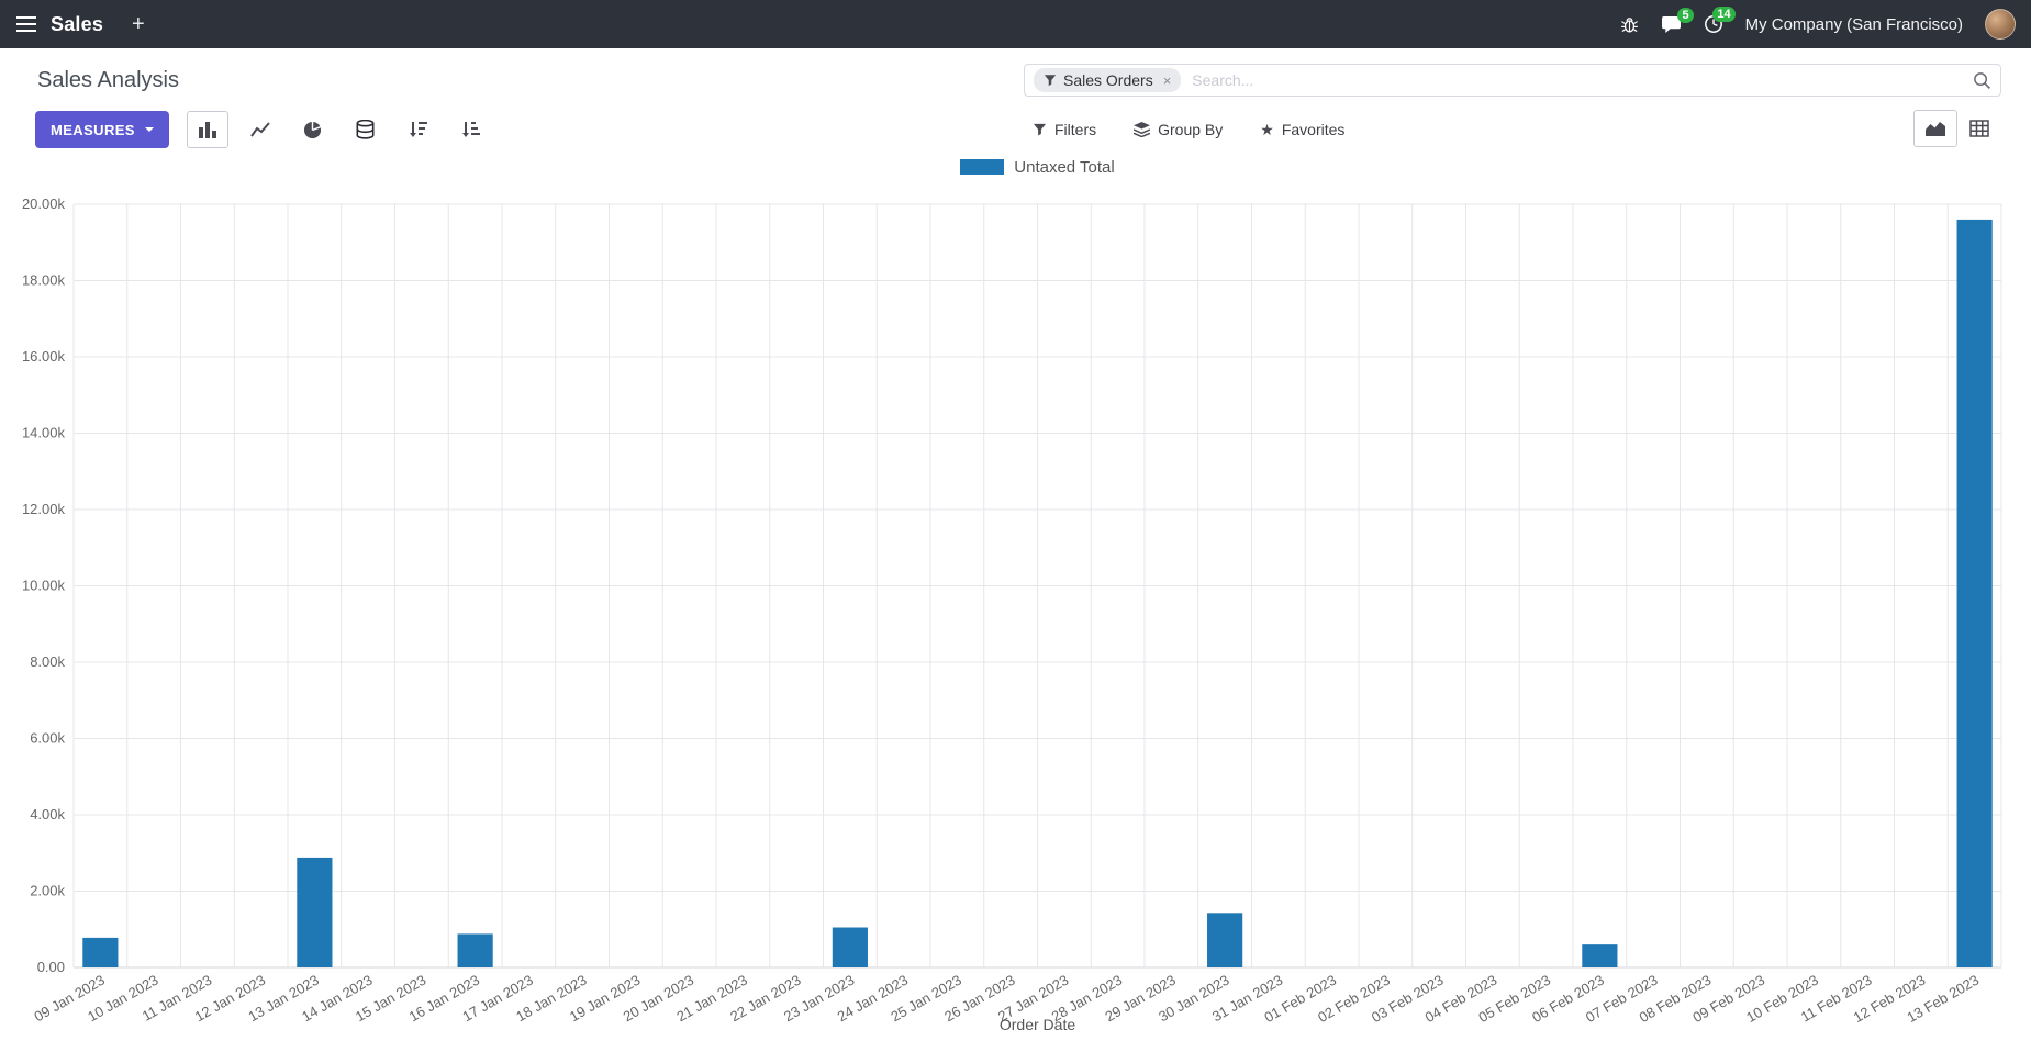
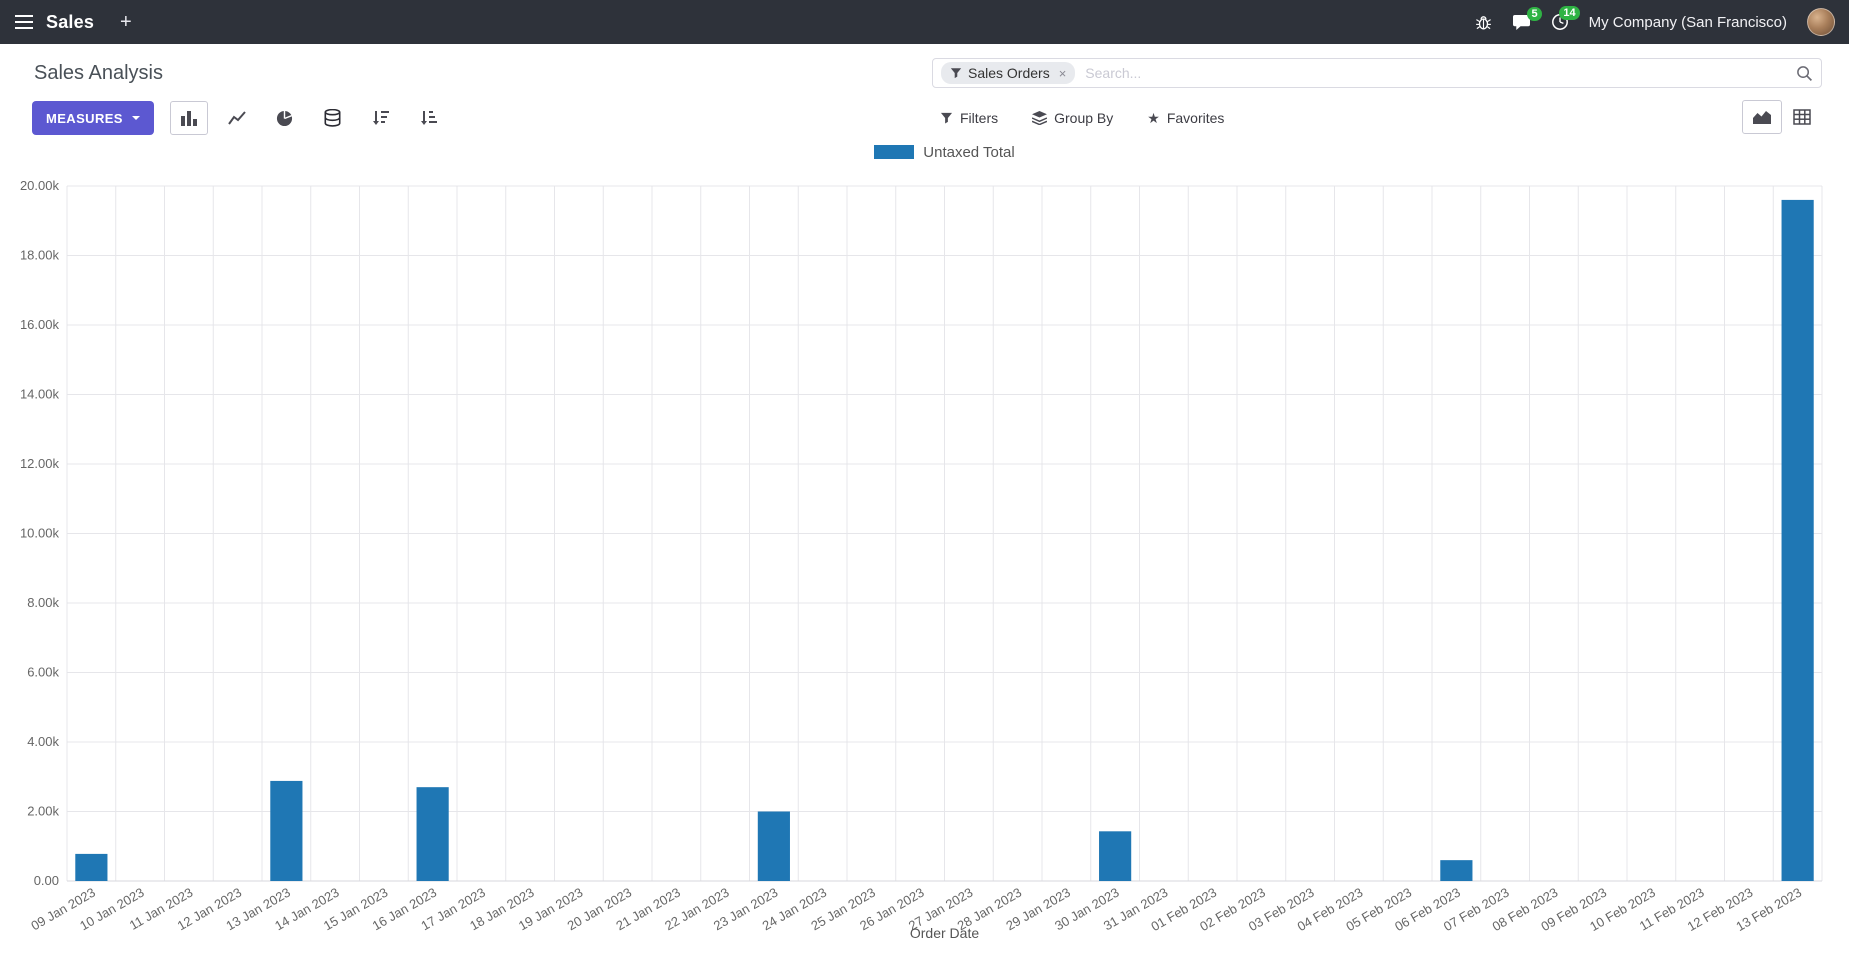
16 Jan 2023: 0.9k -> 2.7k
23 Jan 2023: 1.0k -> 2.0k
